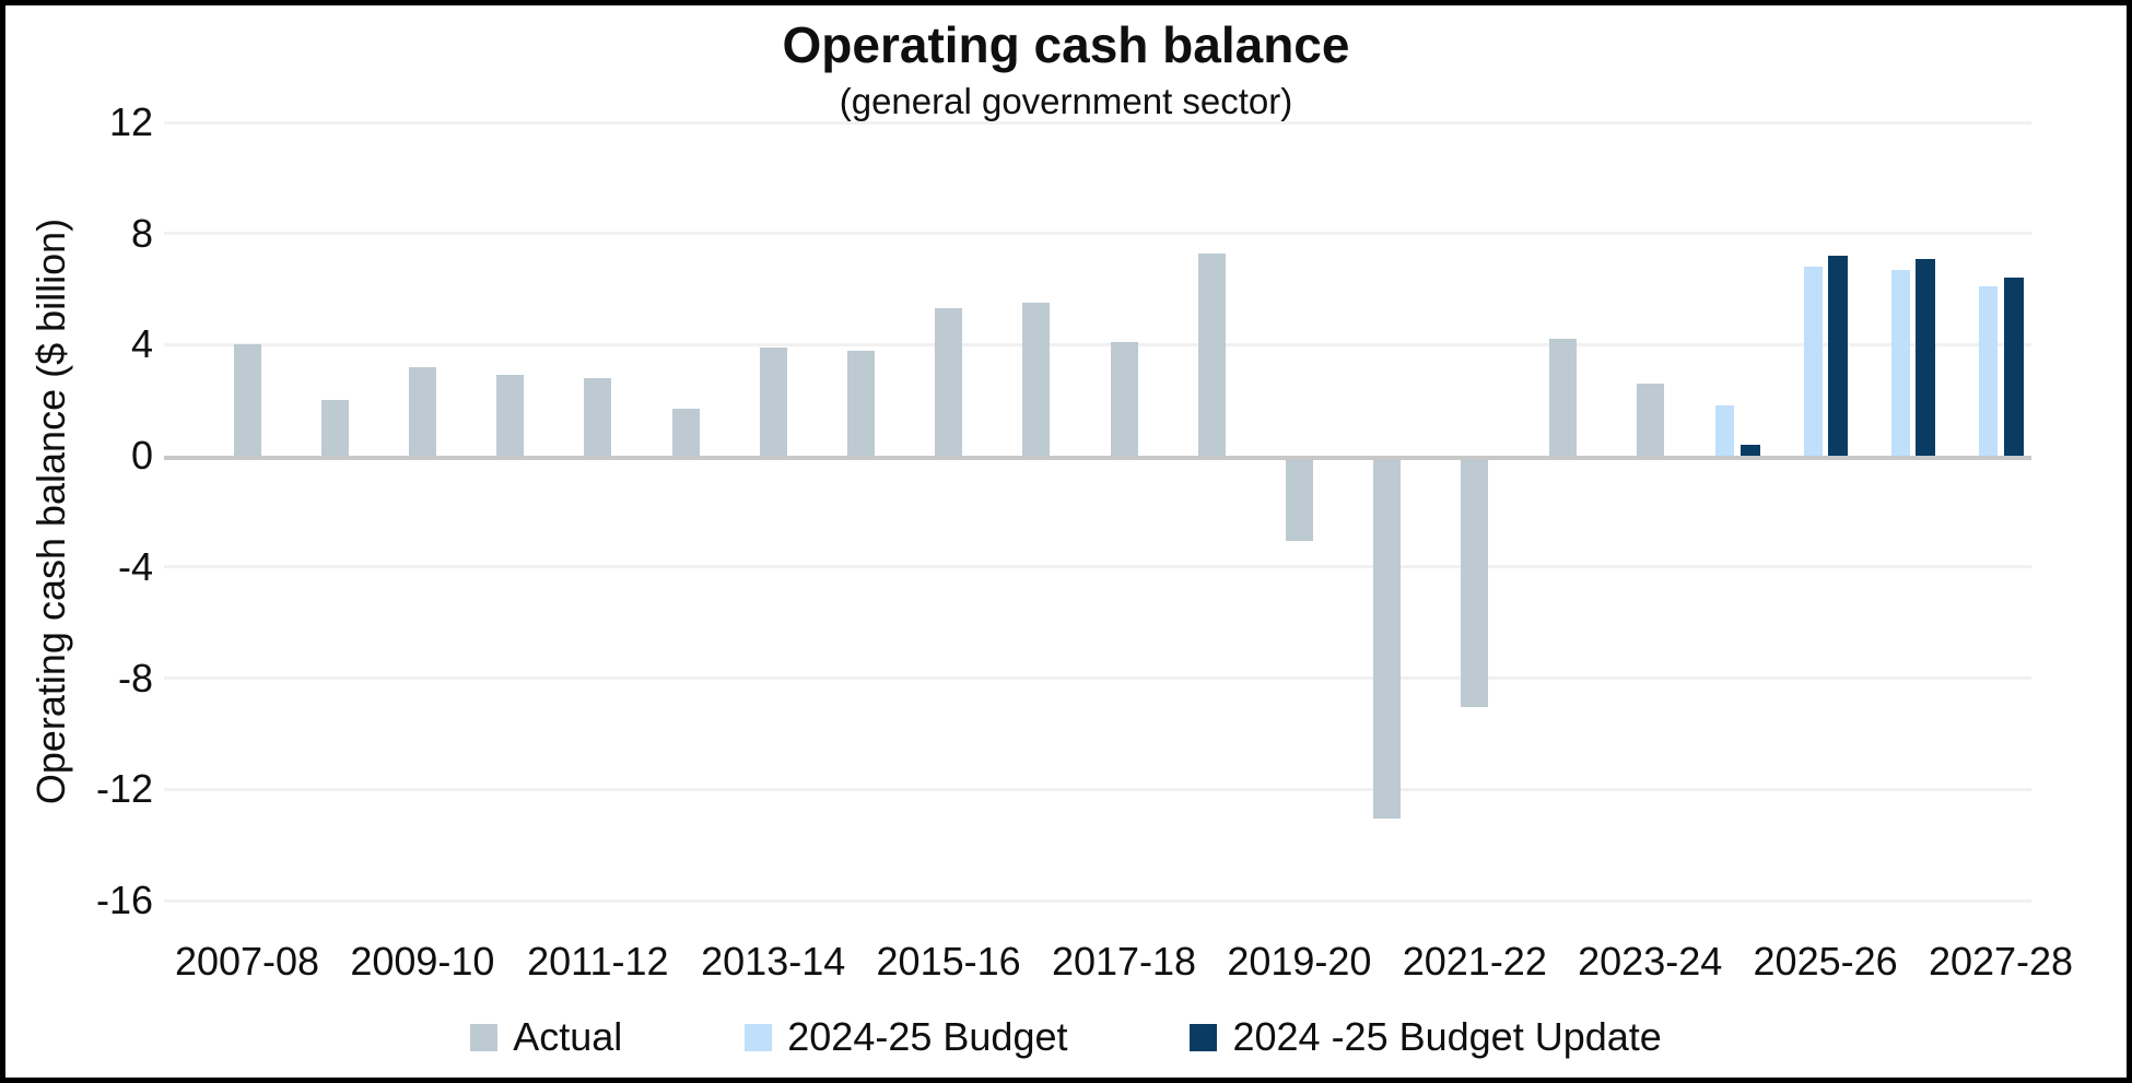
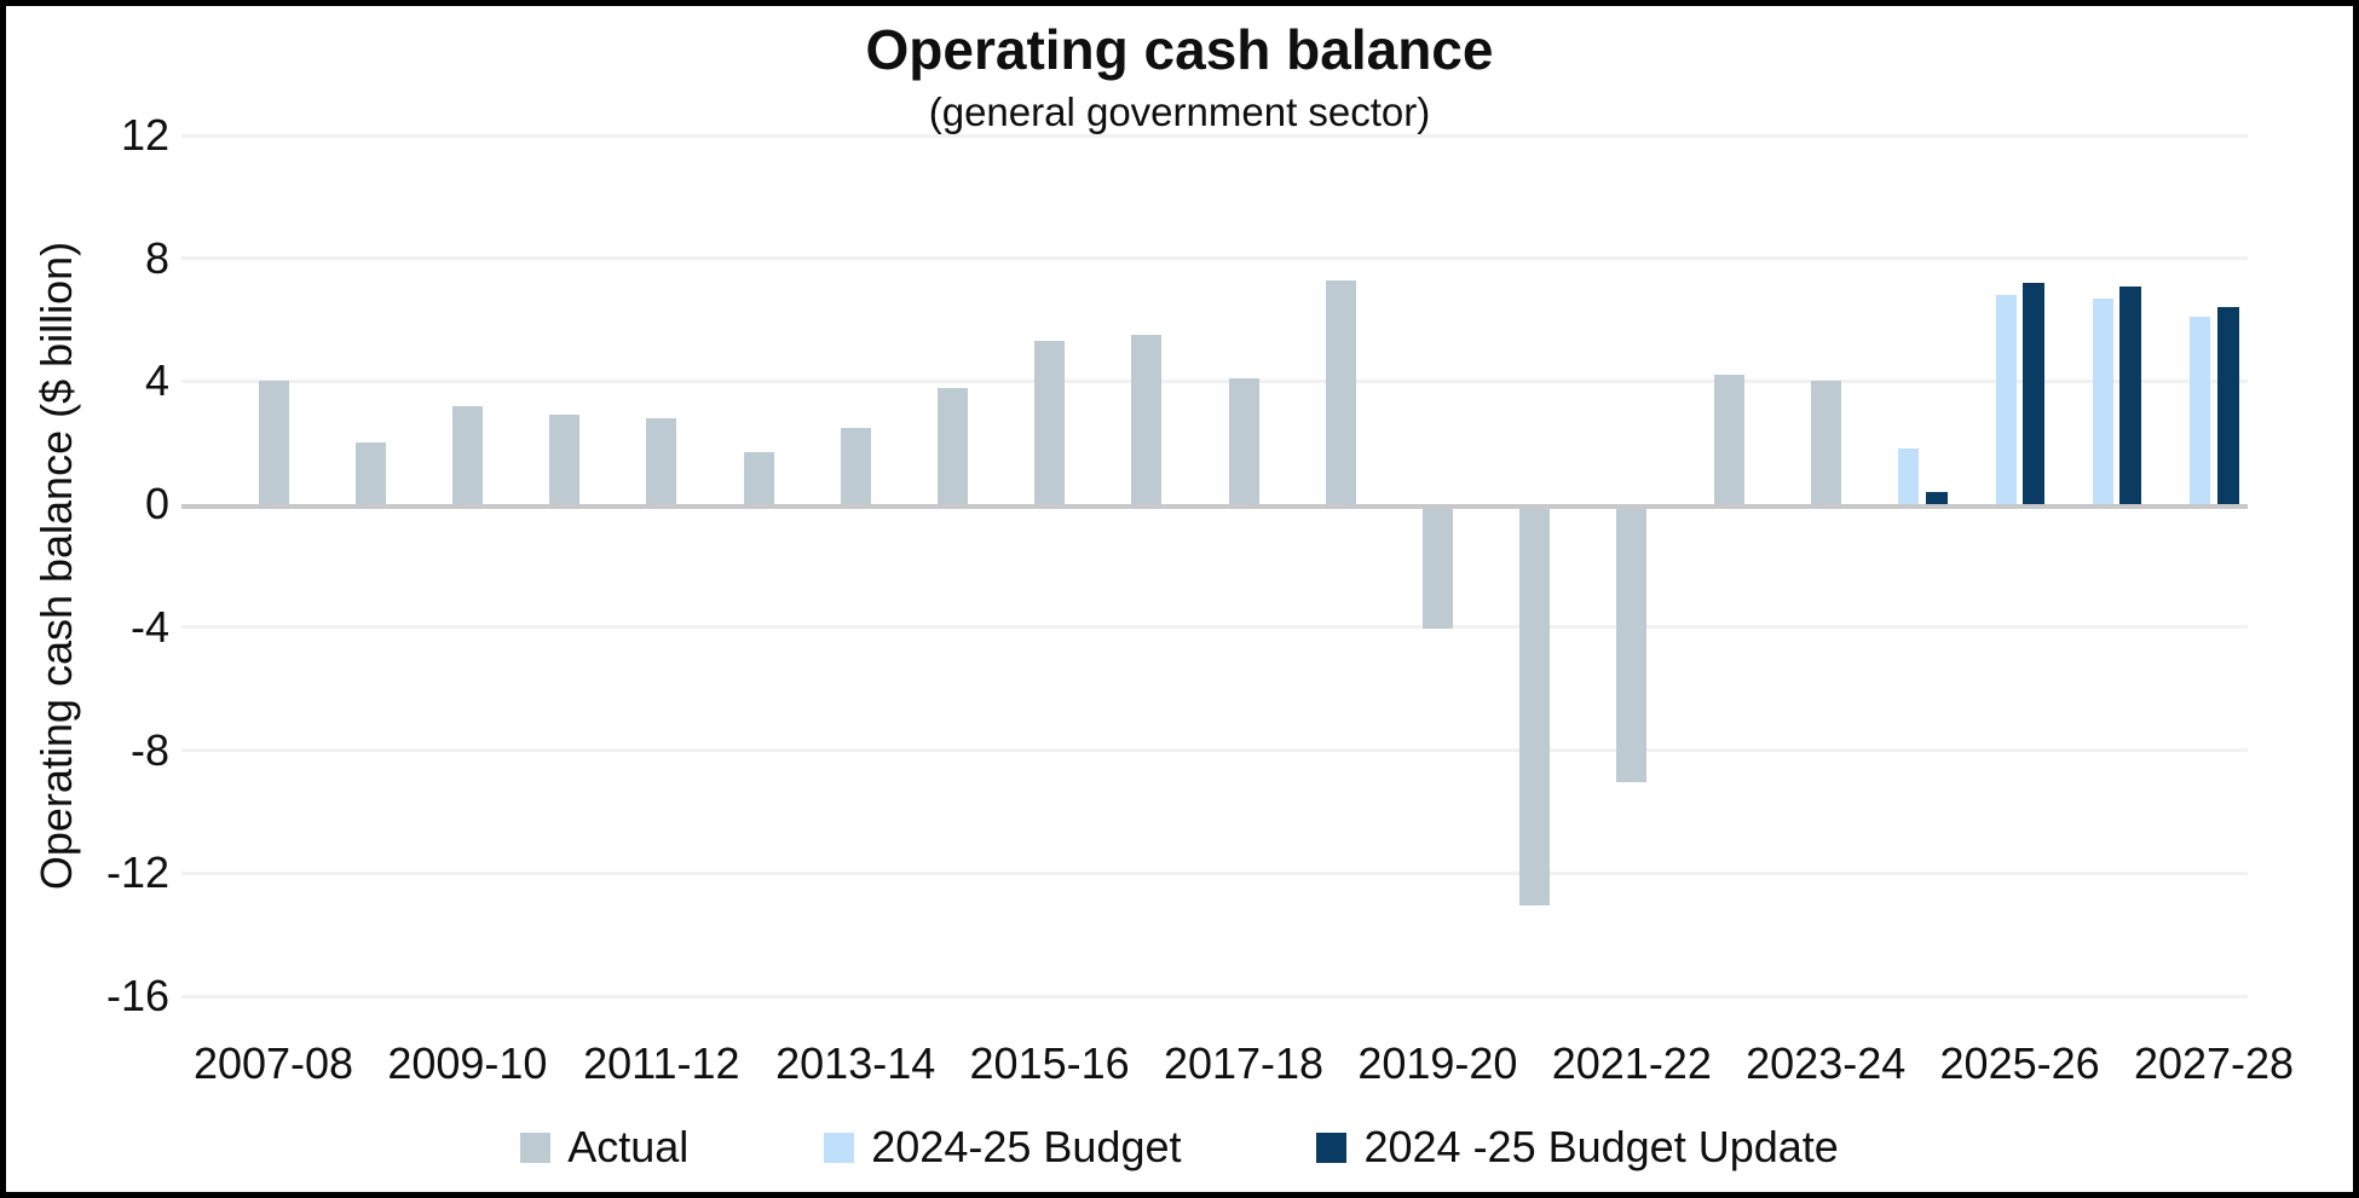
Actual/2013-14: 3.9 -> 2.5
Actual/2019-20: -2.9 -> -3.9
Actual/2023-24: 2.6 -> 4.0
